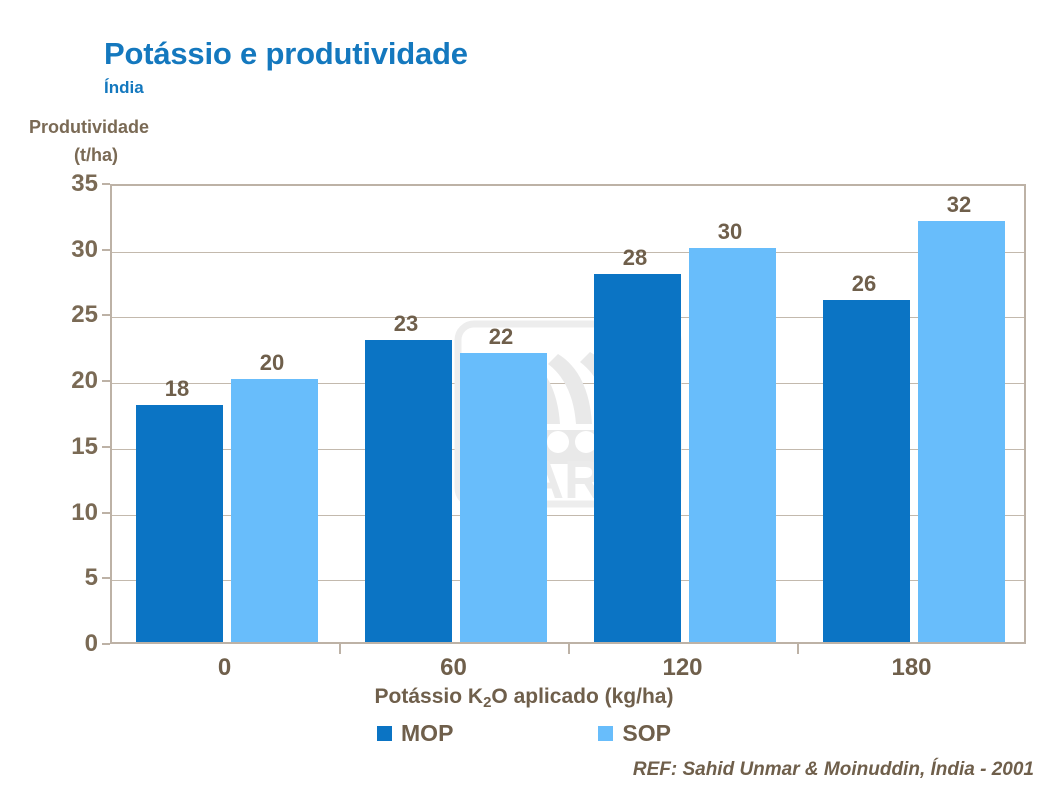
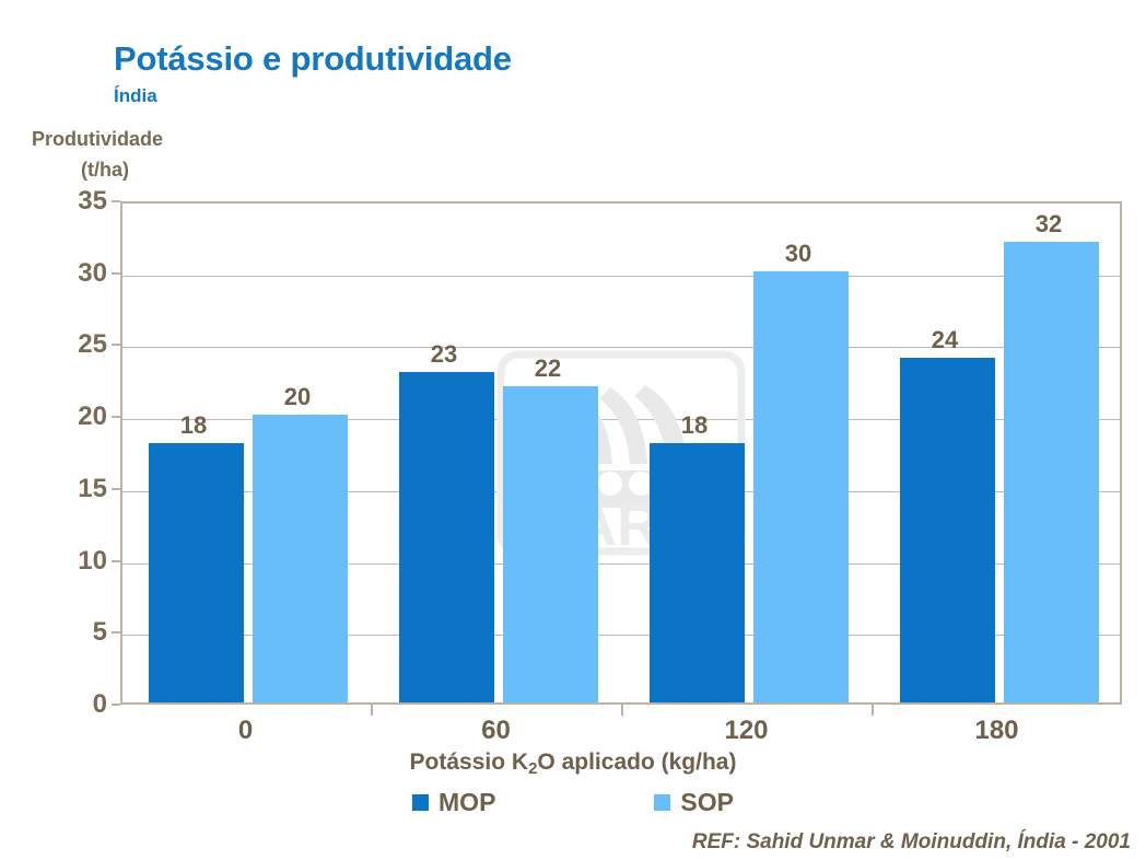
MOP/120: 28 -> 18
MOP/180: 26 -> 24
